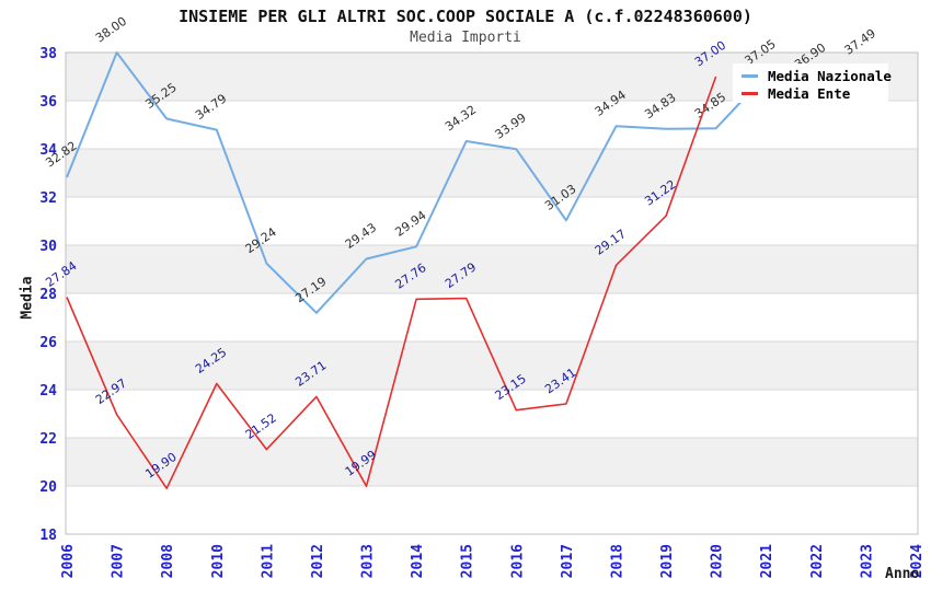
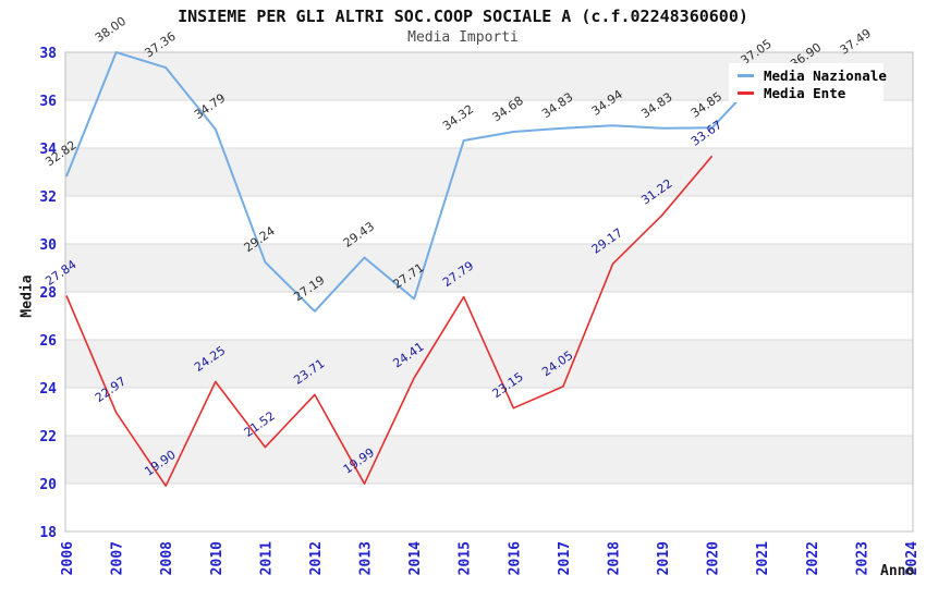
Media Nazionale/2008: 35.25 -> 37.36
Media Nazionale/2014: 29.94 -> 27.71
Media Ente/2014: 27.76 -> 24.41
Media Nazionale/2016: 33.99 -> 34.68
Media Nazionale/2017: 31.03 -> 34.83
Media Ente/2017: 23.41 -> 24.05
Media Ente/2020: 37.00 -> 33.67
